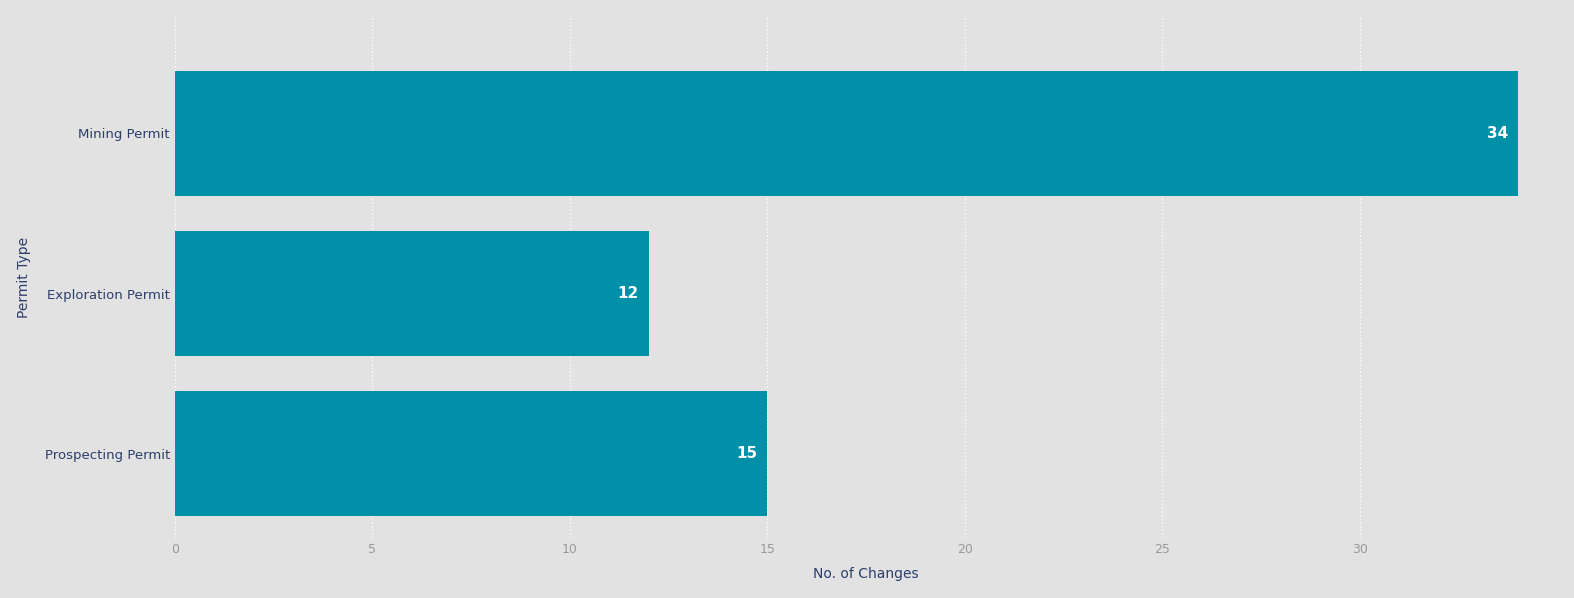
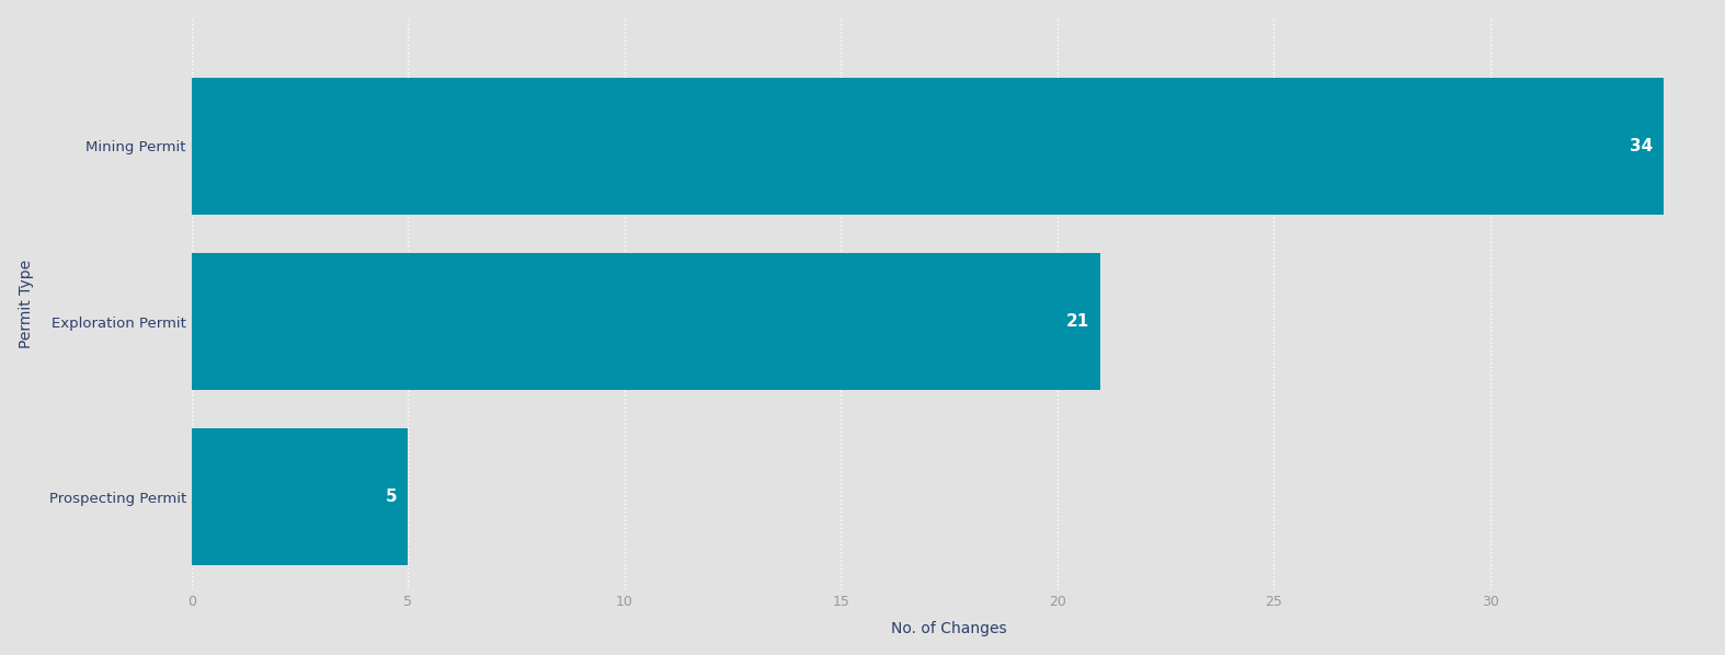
Exploration Permit: 12 -> 21
Prospecting Permit: 15 -> 5
